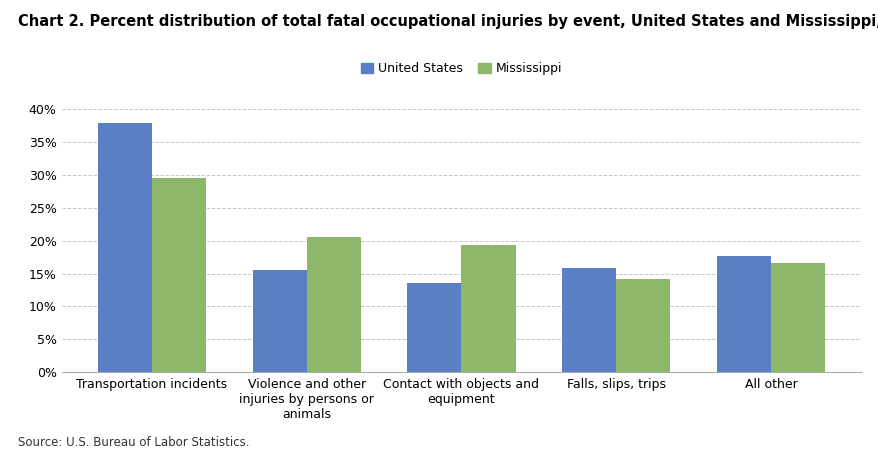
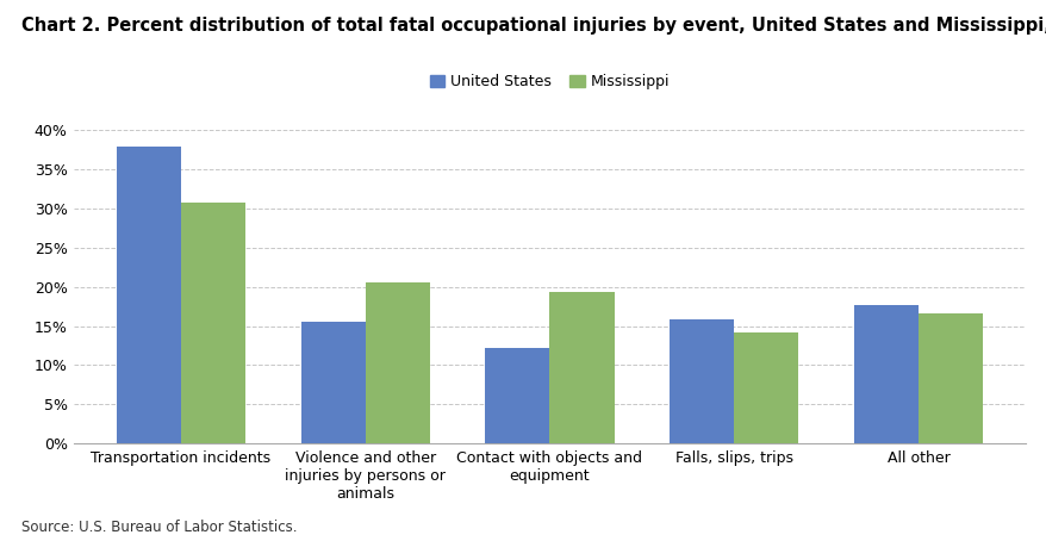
Mississippi/Transportation incidents: 29.5% -> 30.8%
United States/Contact with objects and equipment: 13.6% -> 12.2%
